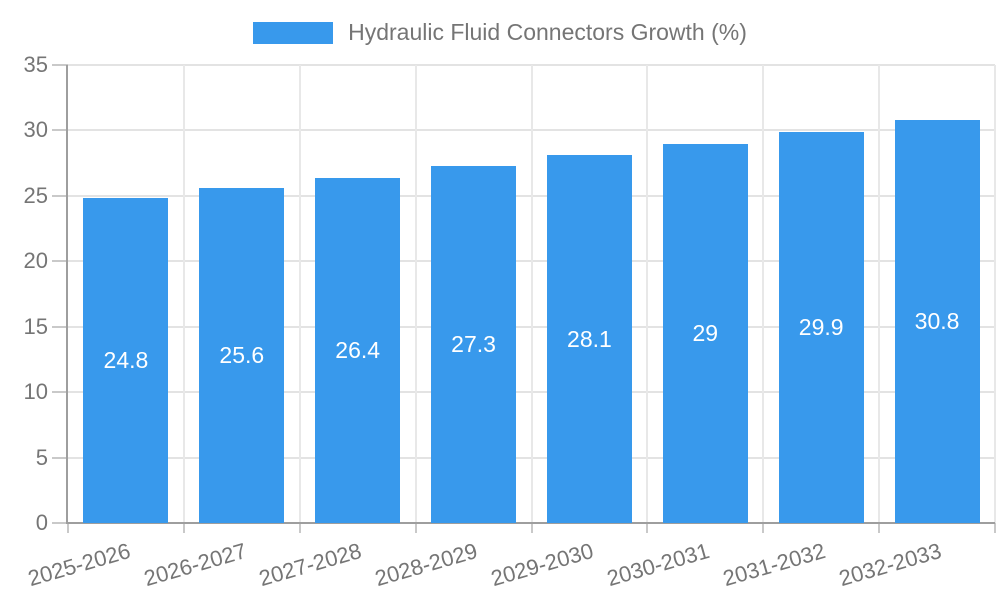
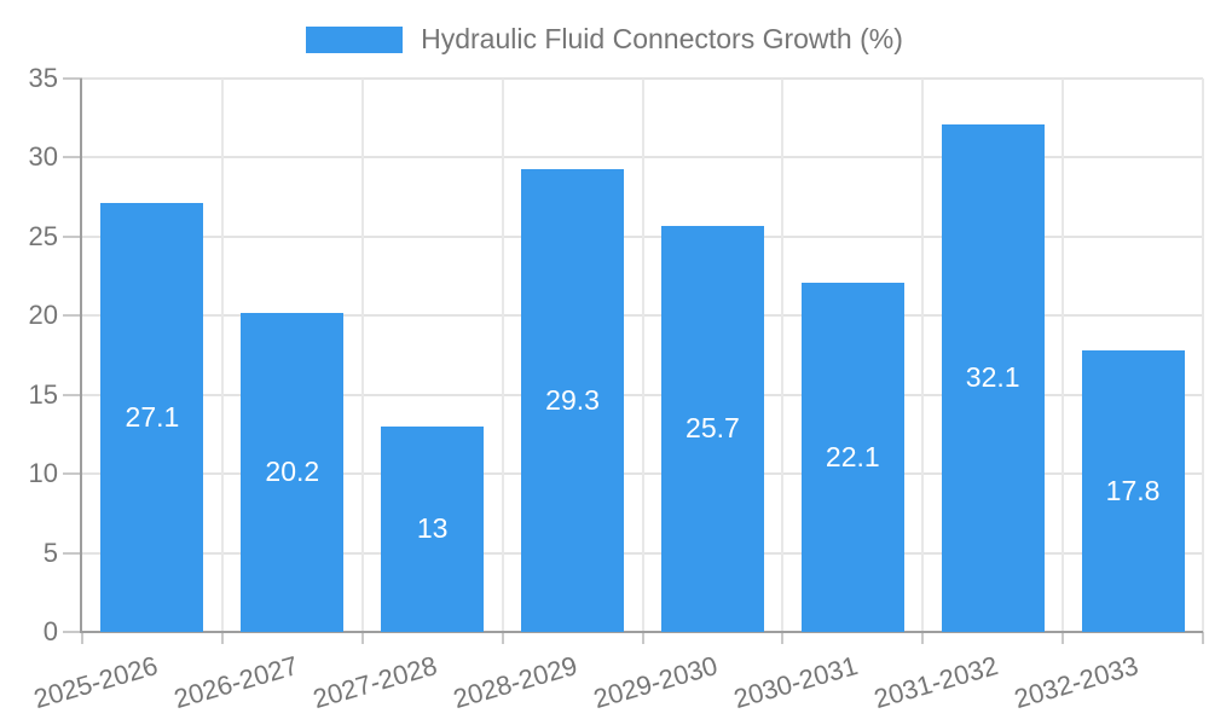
2025-2026: 24.8 -> 27.1
2026-2027: 25.6 -> 20.2
2027-2028: 26.4 -> 13
2028-2029: 27.3 -> 29.3
2029-2030: 28.1 -> 25.7
2030-2031: 29 -> 22.1
2031-2032: 29.9 -> 32.1
2032-2033: 30.8 -> 17.8
